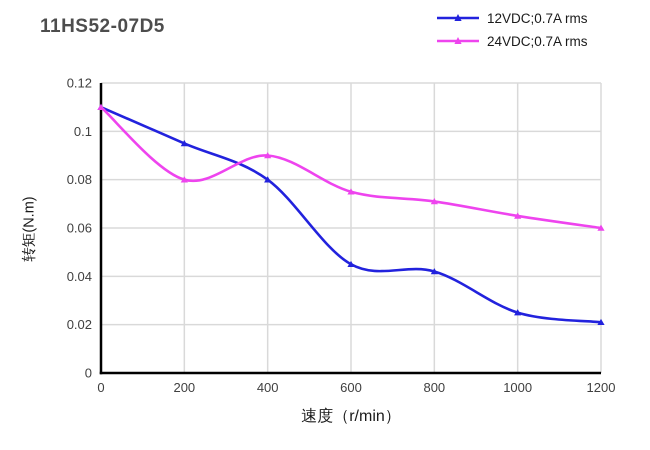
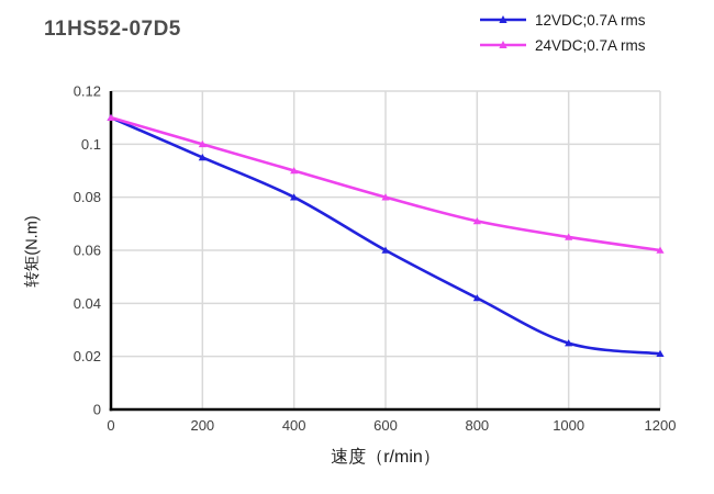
24VDC;0.7A rms/200: 0.080 -> 0.100
12VDC;0.7A rms/600: 0.045 -> 0.060
24VDC;0.7A rms/600: 0.075 -> 0.080
